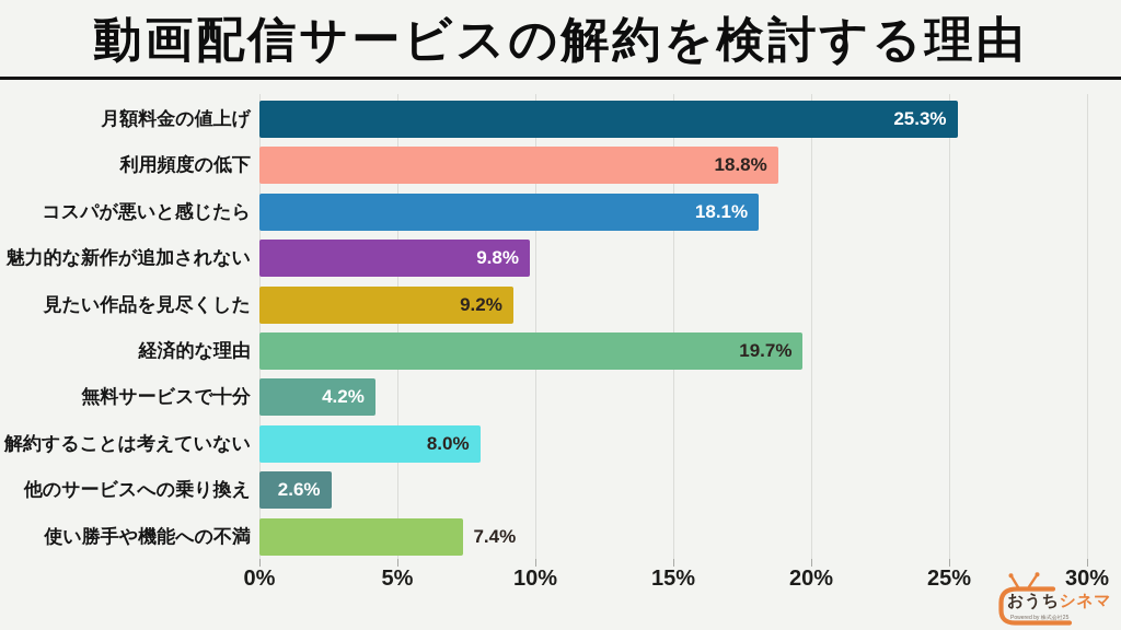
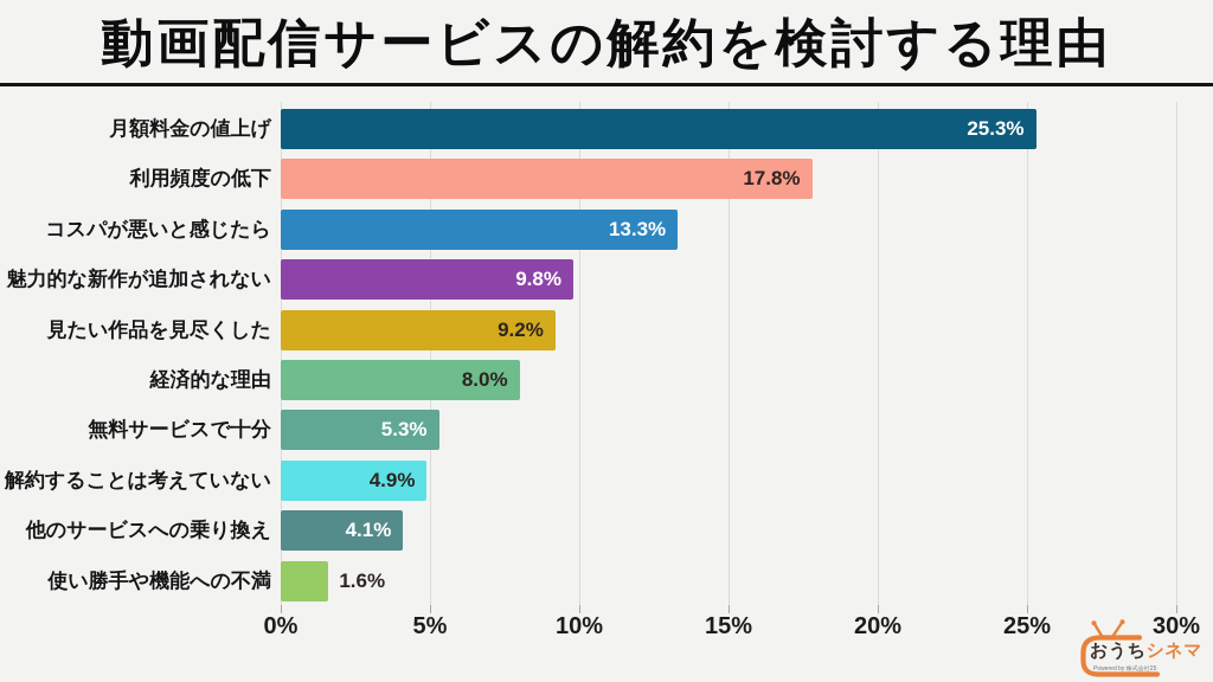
利用頻度の低下: 18.8% -> 17.8%
コスパが悪いと感じたら: 18.1% -> 13.3%
経済的な理由: 19.7% -> 8.0%
無料サービスで十分: 4.2% -> 5.3%
解約することは考えていない: 8.0% -> 4.9%
他のサービスへの乗り換え: 2.6% -> 4.1%
使い勝手や機能への不満: 7.4% -> 1.6%
